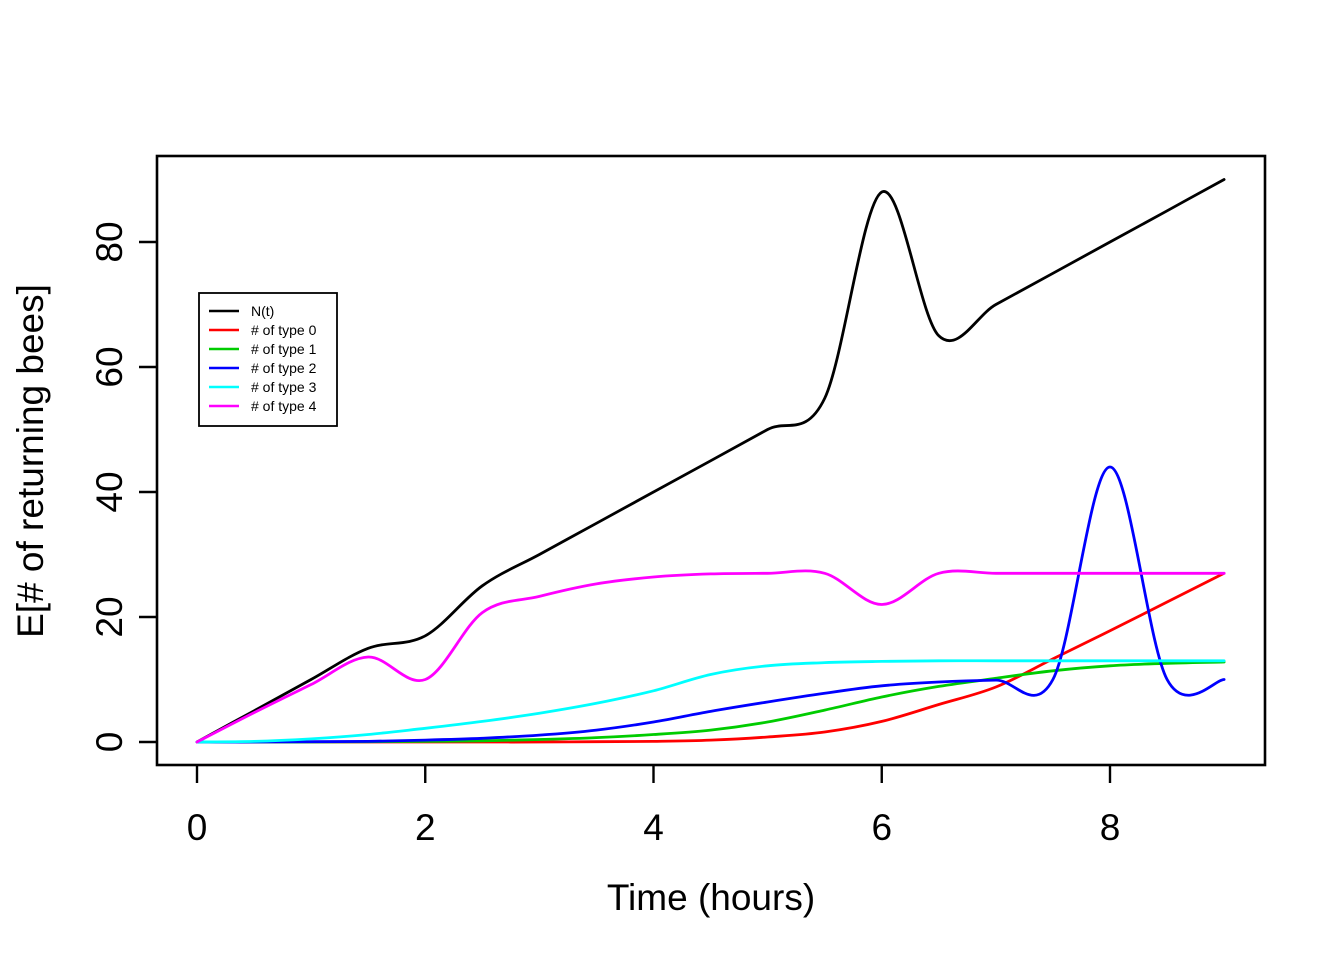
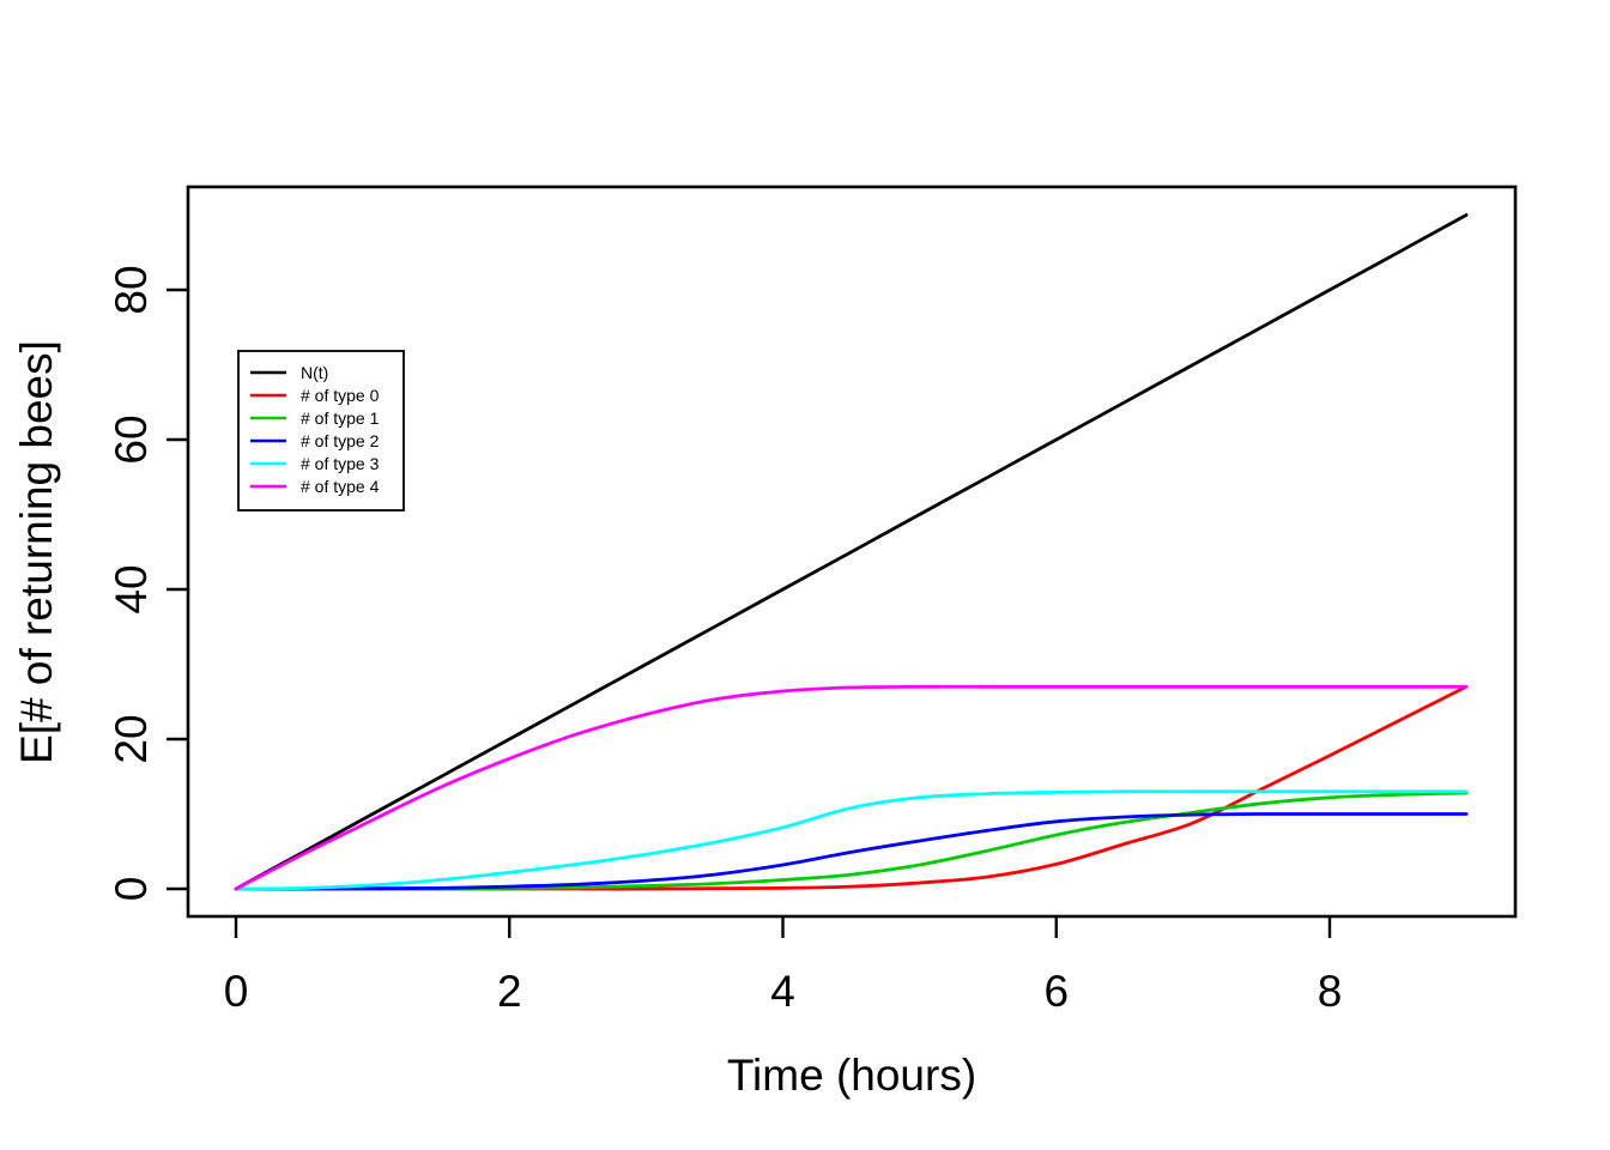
N(t)/2: 17 -> 20
# of type 4/2: 10 -> 17
N(t)/6: 88 -> 60
# of type 4/6: 22 -> 27
# of type 2/8: 44 -> 10
